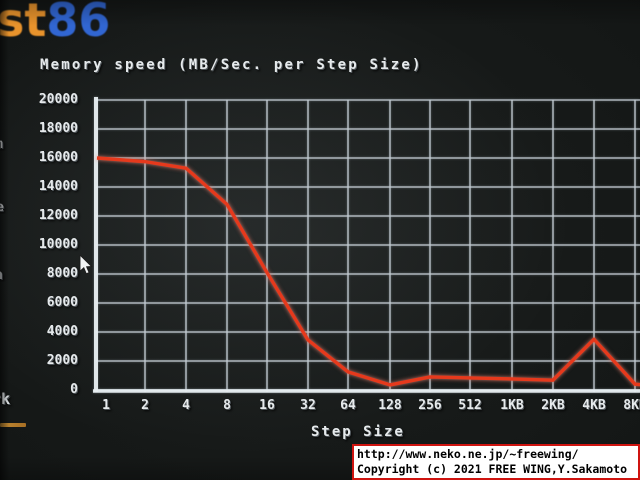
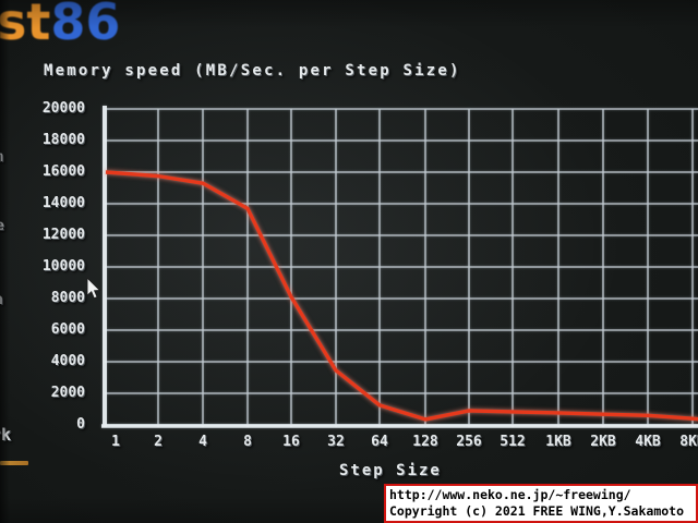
8: 12800 -> 13700
4KB: 3500 -> 600
